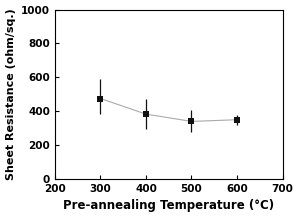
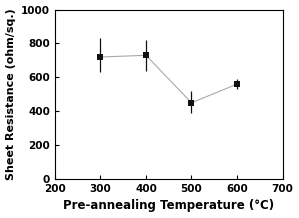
300: 480 -> 720
400: 380 -> 730
500: 340 -> 450
600: 350 -> 560
